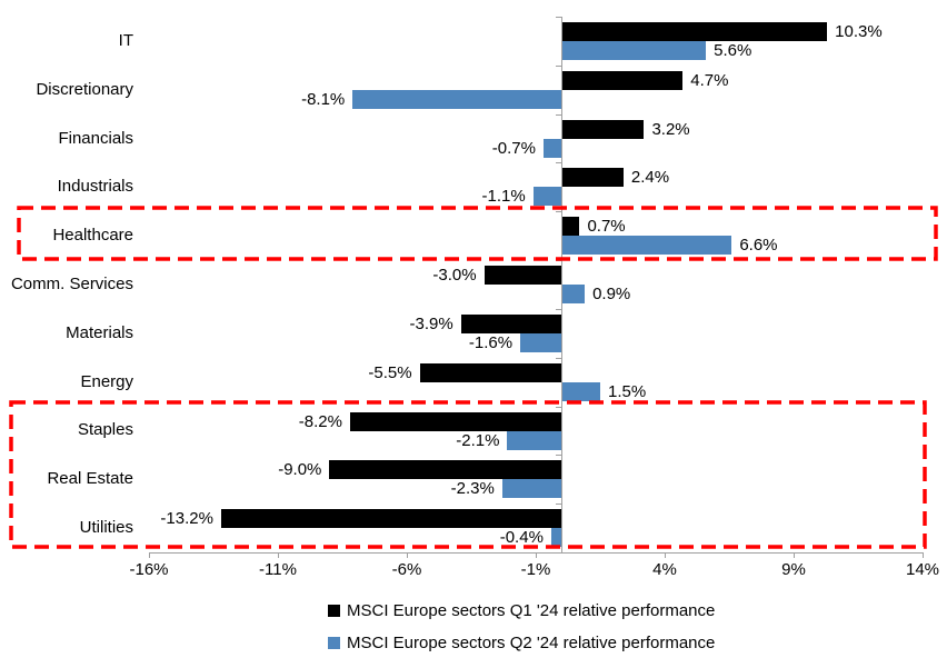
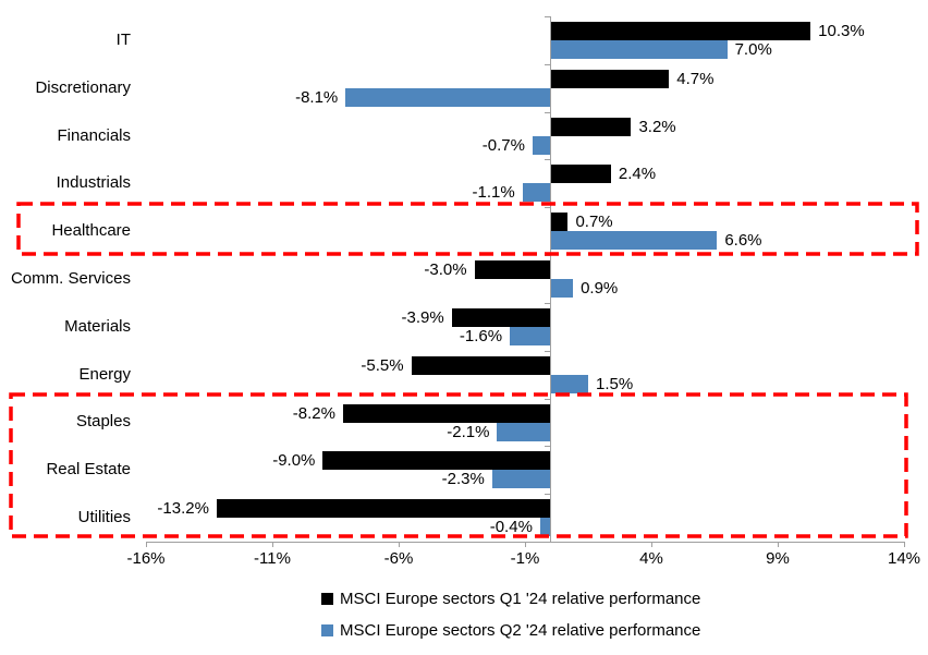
MSCI Europe sectors Q2 '24 relative performance/IT: 5.6% -> 7.0%
